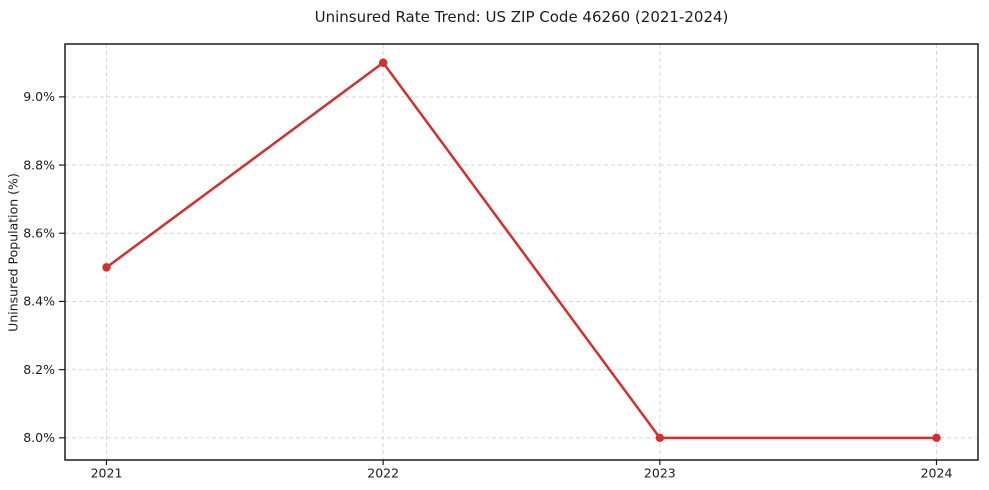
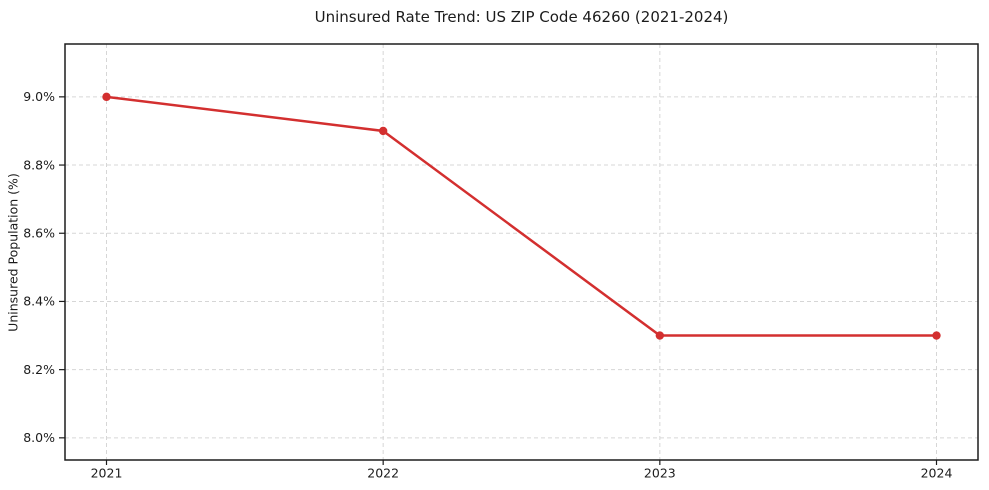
2021: 8.5% -> 9.0%
2022: 9.1% -> 8.9%
2023: 8.0% -> 8.3%
2024: 8.0% -> 8.3%
